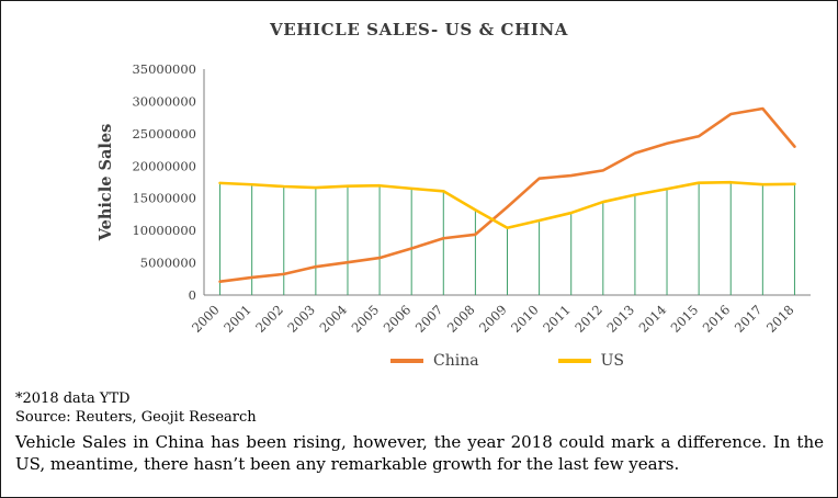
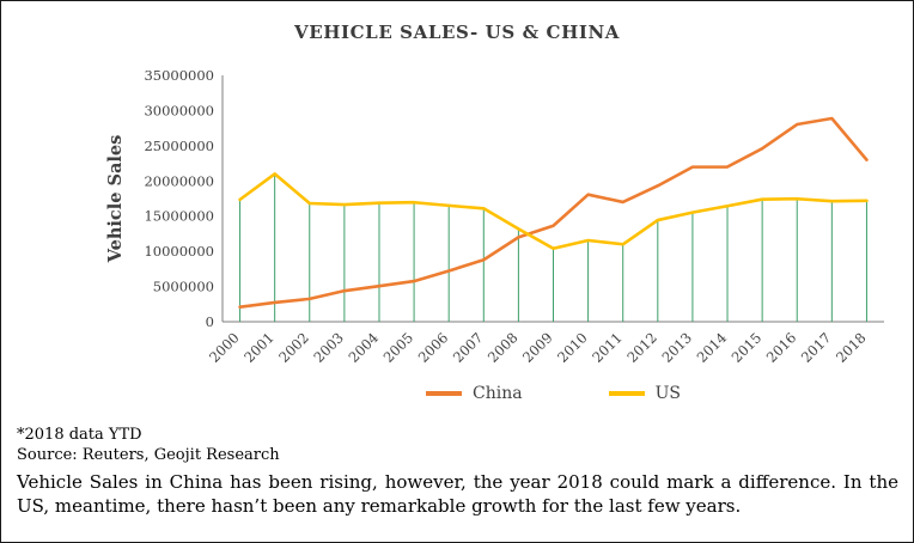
US/2001: 17000000 -> 21000000
China/2008: 9000000 -> 12000000
China/2011: 19000000 -> 17000000
US/2011: 13000000 -> 11000000
China/2014: 23000000 -> 22000000
